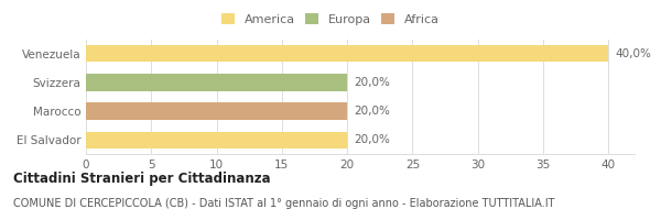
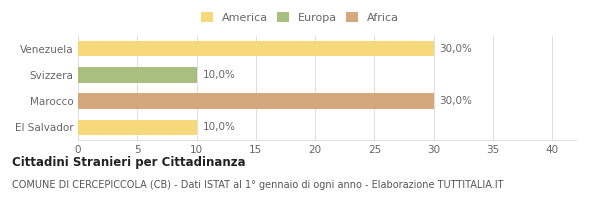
Venezuela: 40,0% -> 30,0%
Svizzera: 20,0% -> 10,0%
Marocco: 20,0% -> 30,0%
El Salvador: 20,0% -> 10,0%
